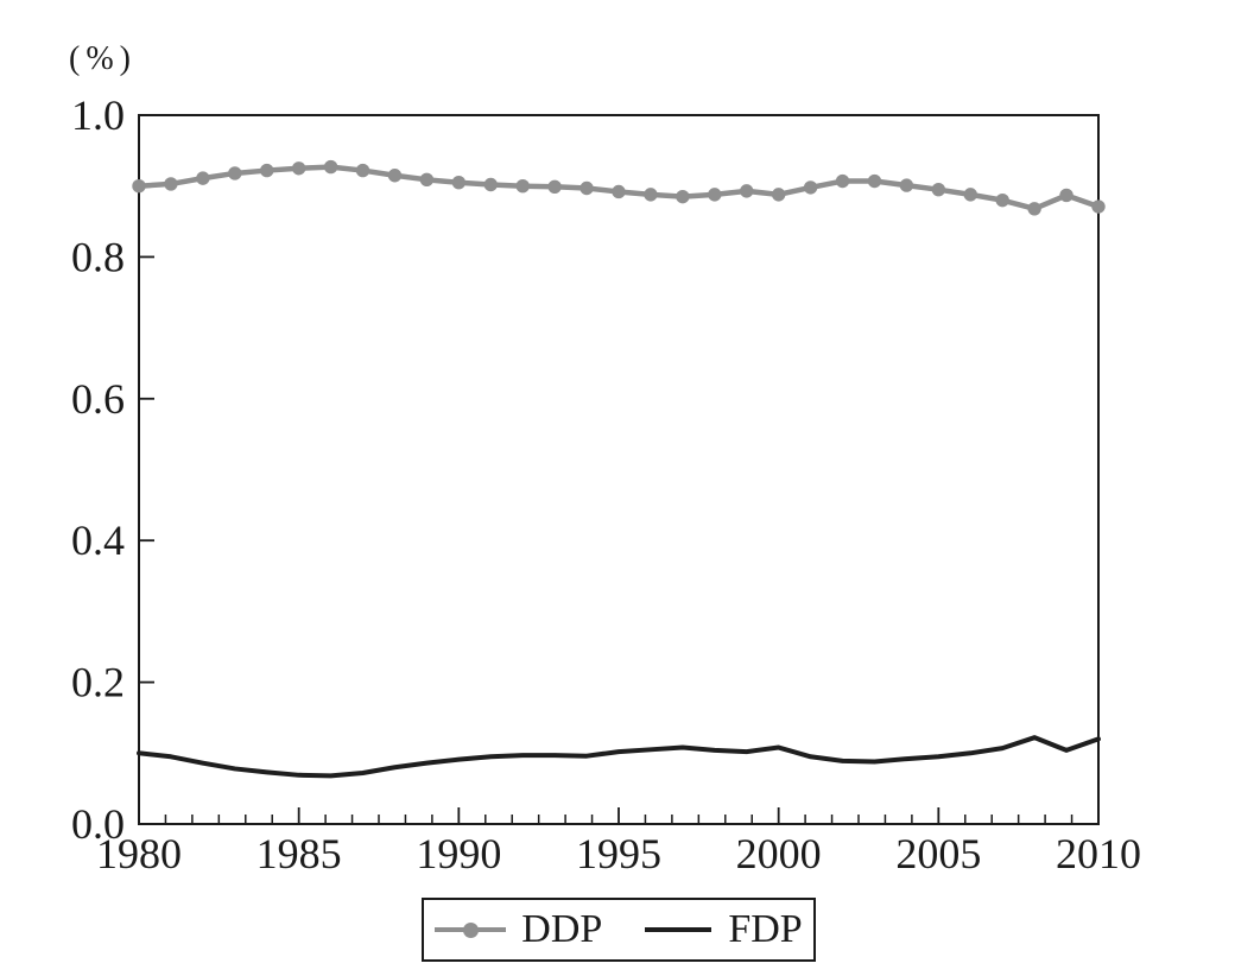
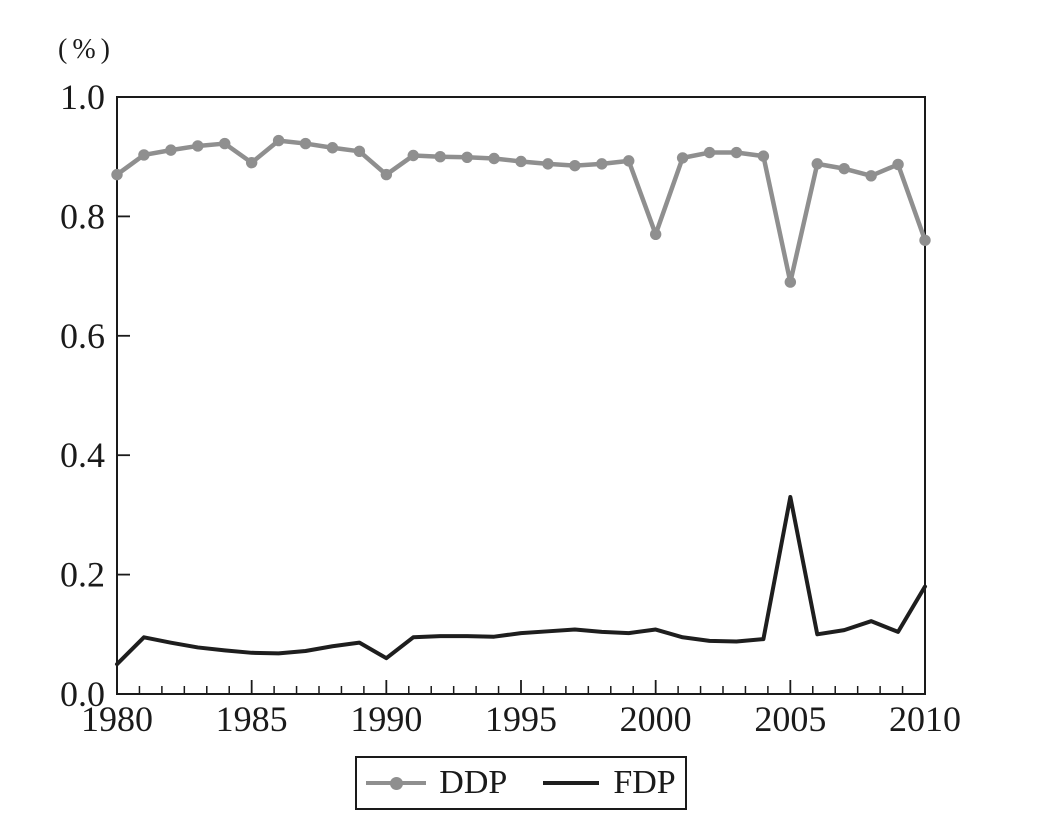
DDP/1980: 0.90 -> 0.87
FDP/1980: 0.10 -> 0.05
DDP/1985: 0.93 -> 0.89
DDP/1990: 0.91 -> 0.87
FDP/1990: 0.09 -> 0.06
DDP/2000: 0.89 -> 0.77
DDP/2005: 0.90 -> 0.69
FDP/2005: 0.10 -> 0.33
DDP/2010: 0.87 -> 0.76
FDP/2010: 0.12 -> 0.18
